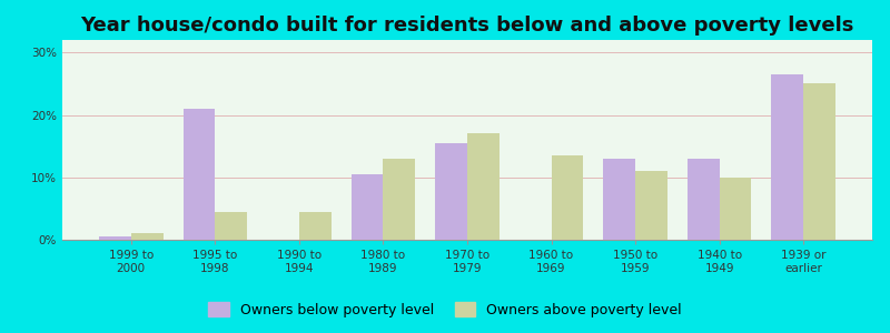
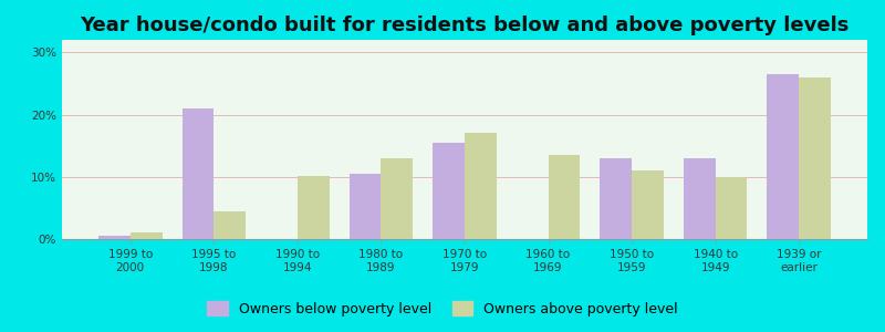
Owners above poverty level/1990 to 1994: 4.5% -> 10.2%
Owners above poverty level/1939 or earlier: 25.0% -> 26.0%
